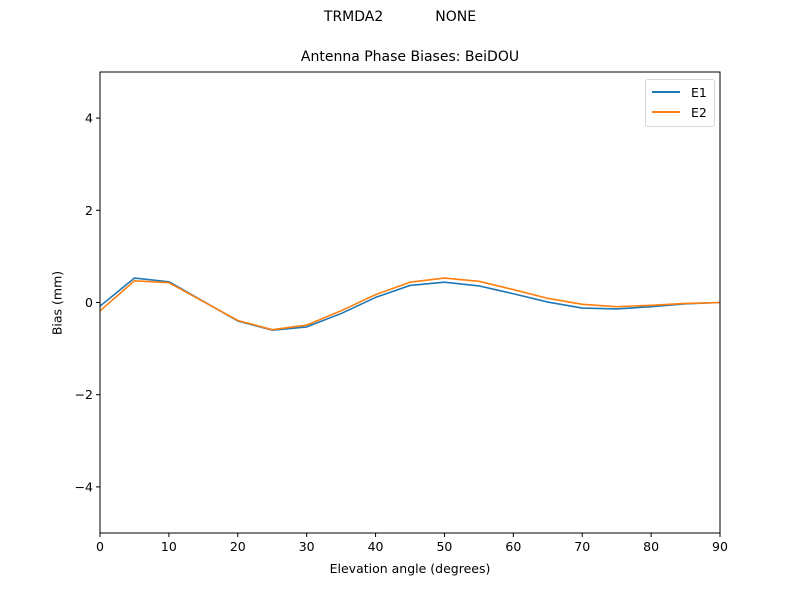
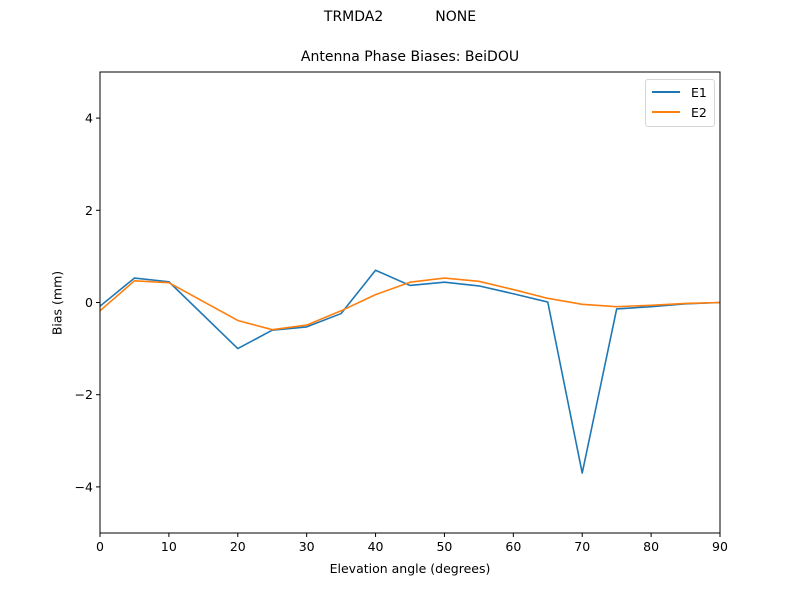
E1/20: -0.4 -> -1.0
E1/40: 0.1 -> 0.7
E1/70: -0.1 -> -3.7
